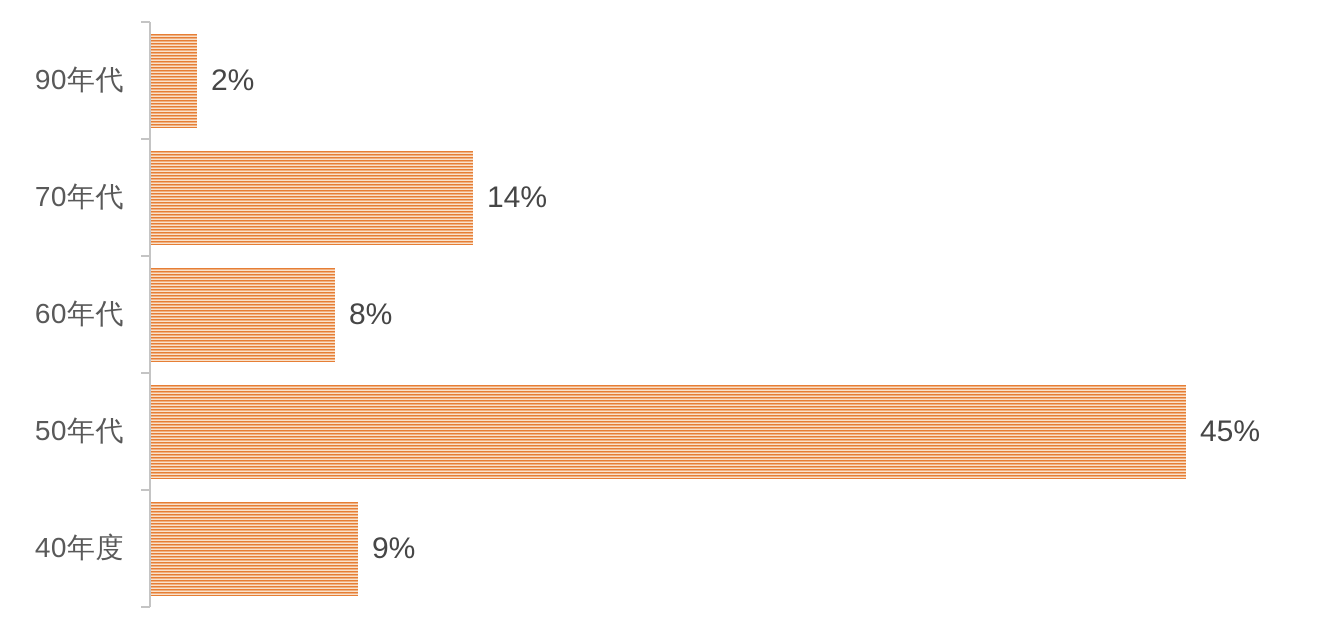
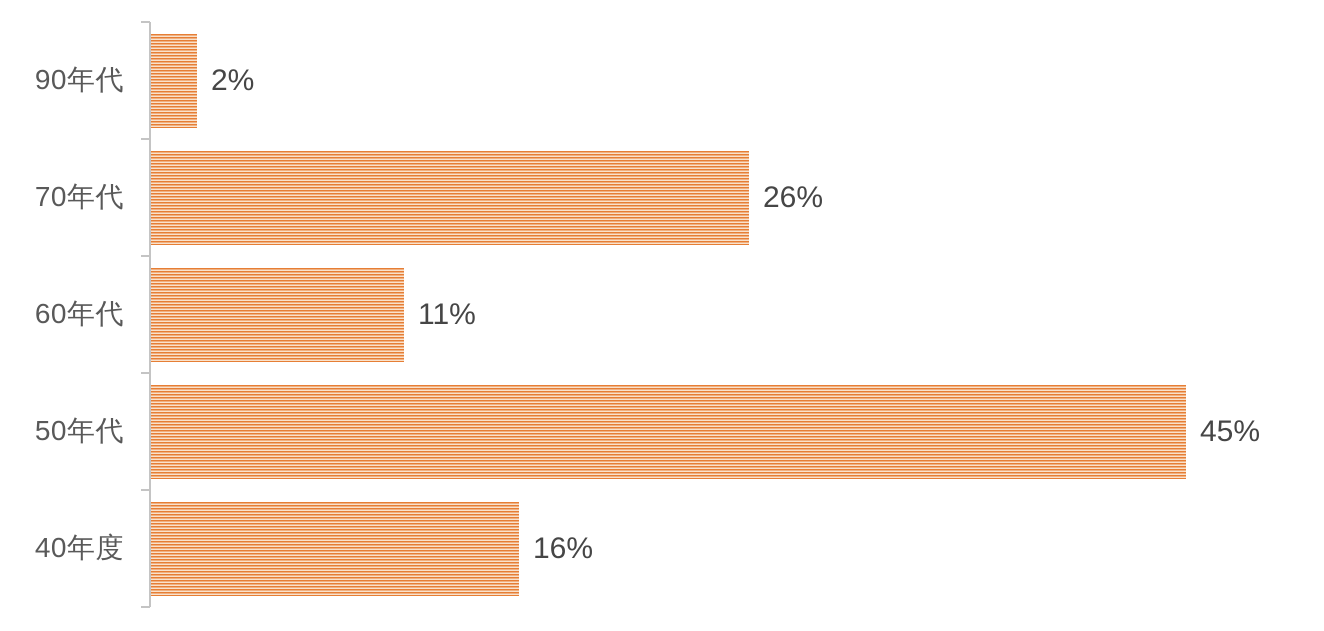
70年代: 14% -> 26%
60年代: 8% -> 11%
40年度: 9% -> 16%
